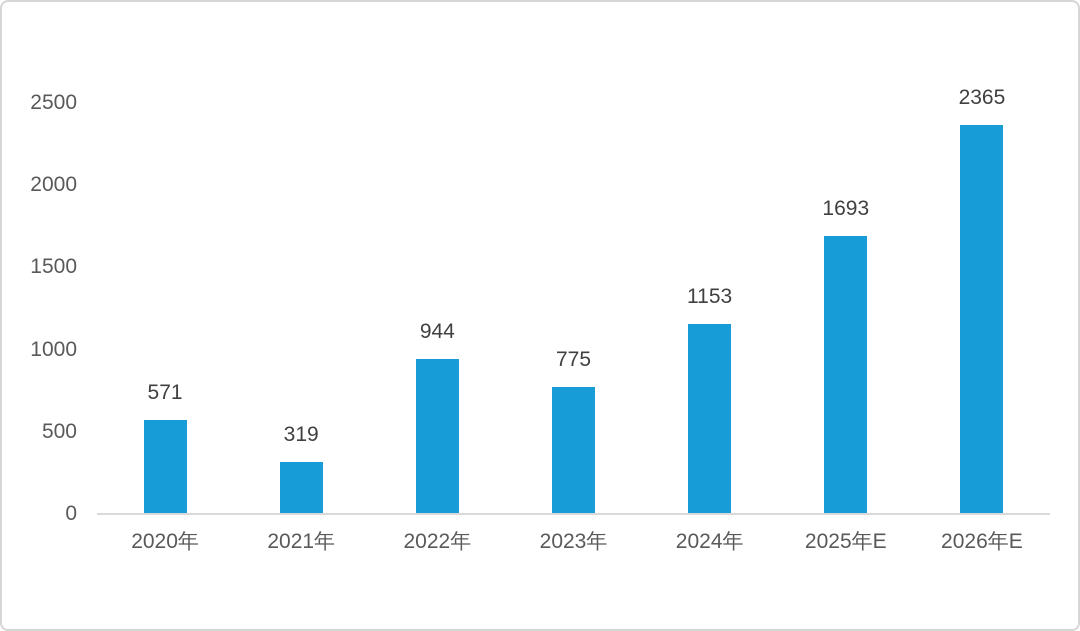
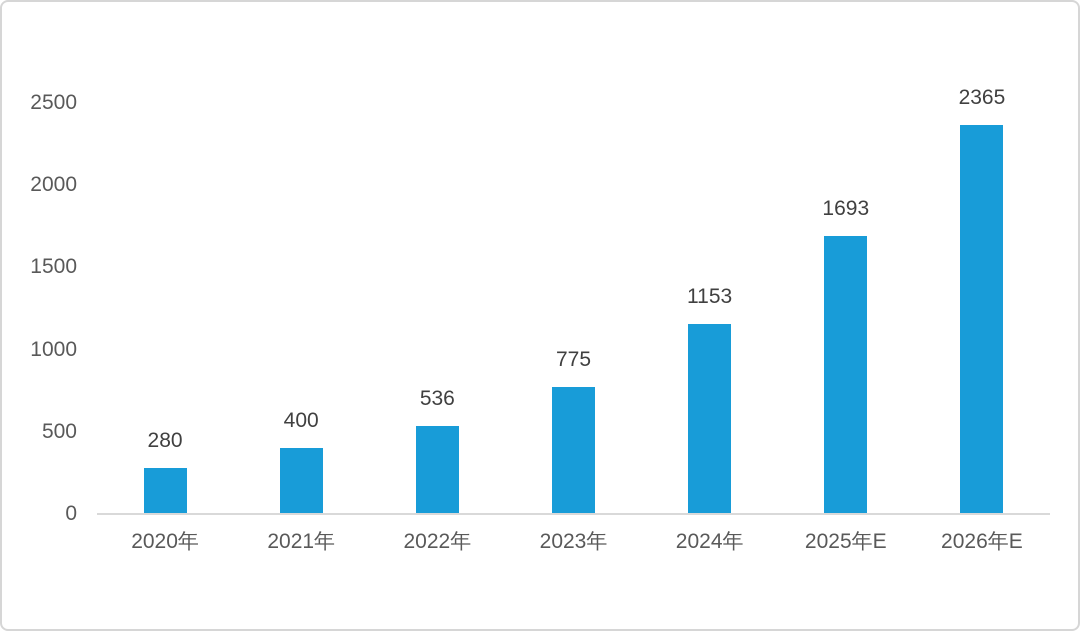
2020年: 571 -> 280
2021年: 319 -> 400
2022年: 944 -> 536
